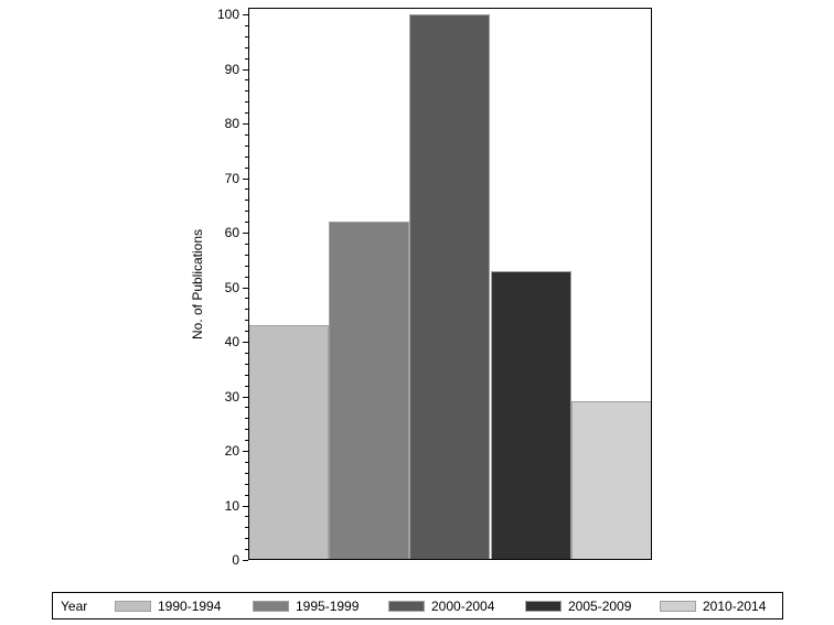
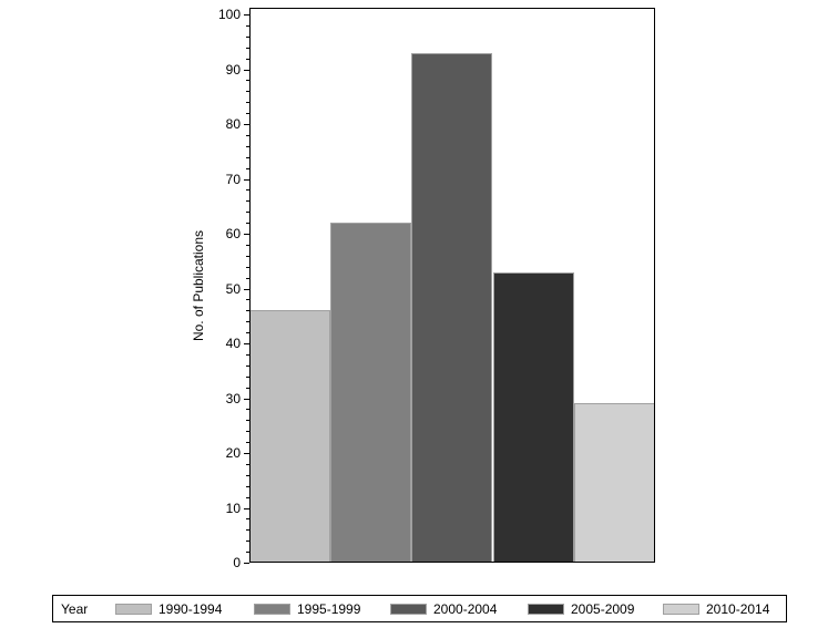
1990-1994: 43 -> 46
2000-2004: 100 -> 93
